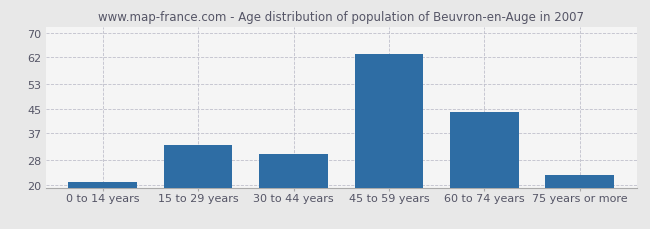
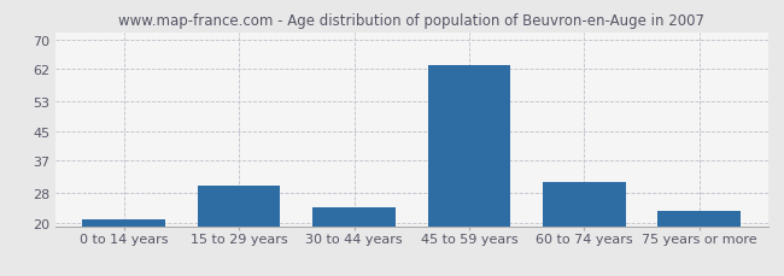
15 to 29 years: 33 -> 30
30 to 44 years: 30 -> 24
60 to 74 years: 44 -> 31
